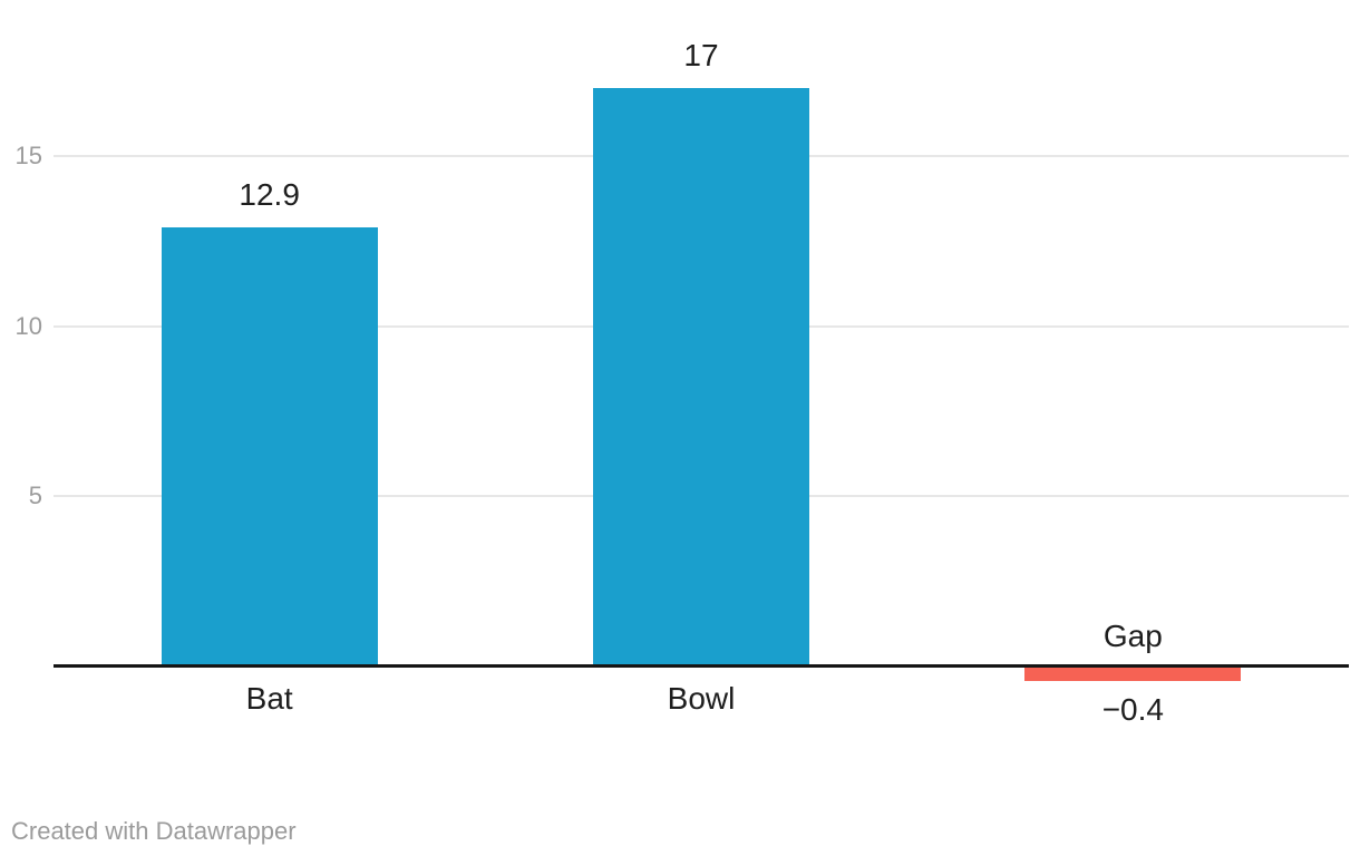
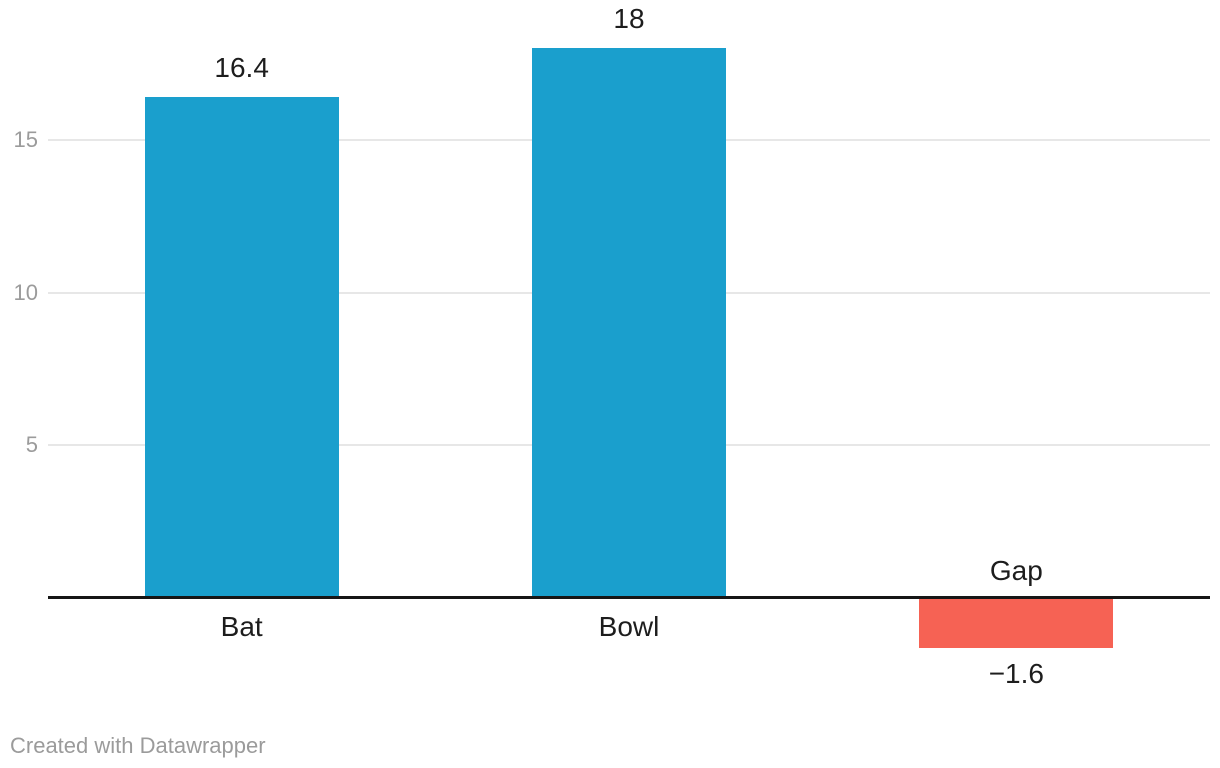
Bat: 12.9 -> 16.4
Bowl: 17 -> 18
Gap: −0.4 -> −1.6
